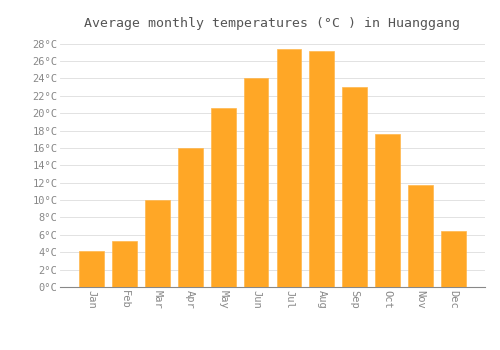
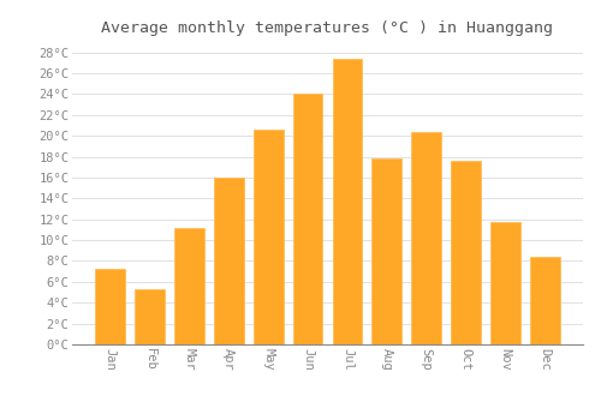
Jan: 4.2°C -> 7.2°C
Mar: 10.0°C -> 11.2°C
Aug: 27.2°C -> 17.8°C
Sep: 23.0°C -> 20.4°C
Dec: 6.5°C -> 8.4°C
